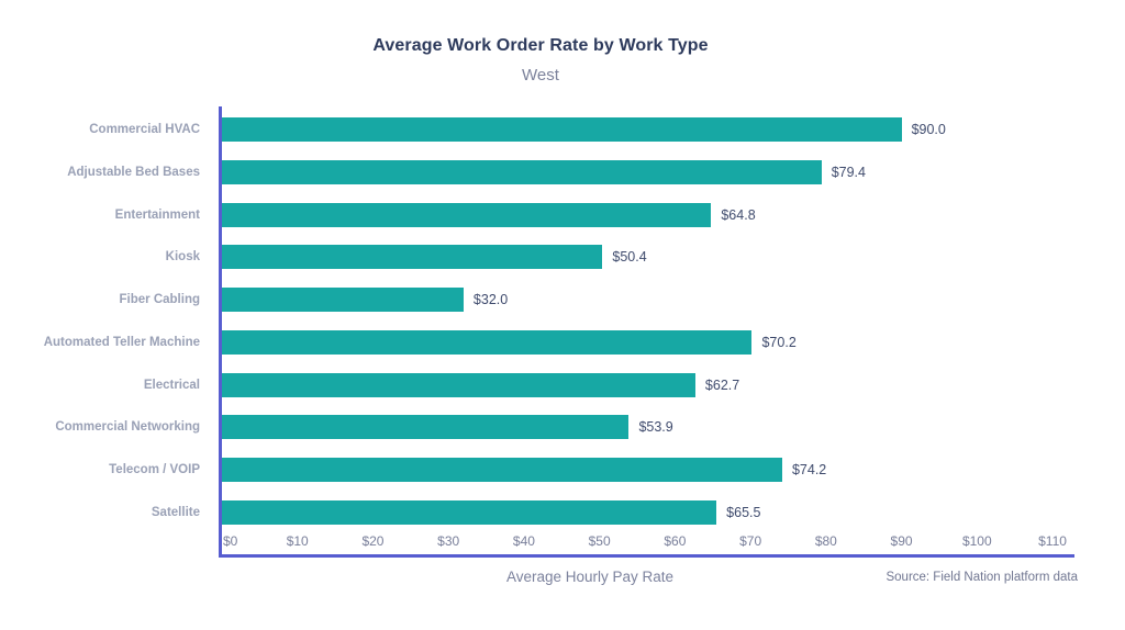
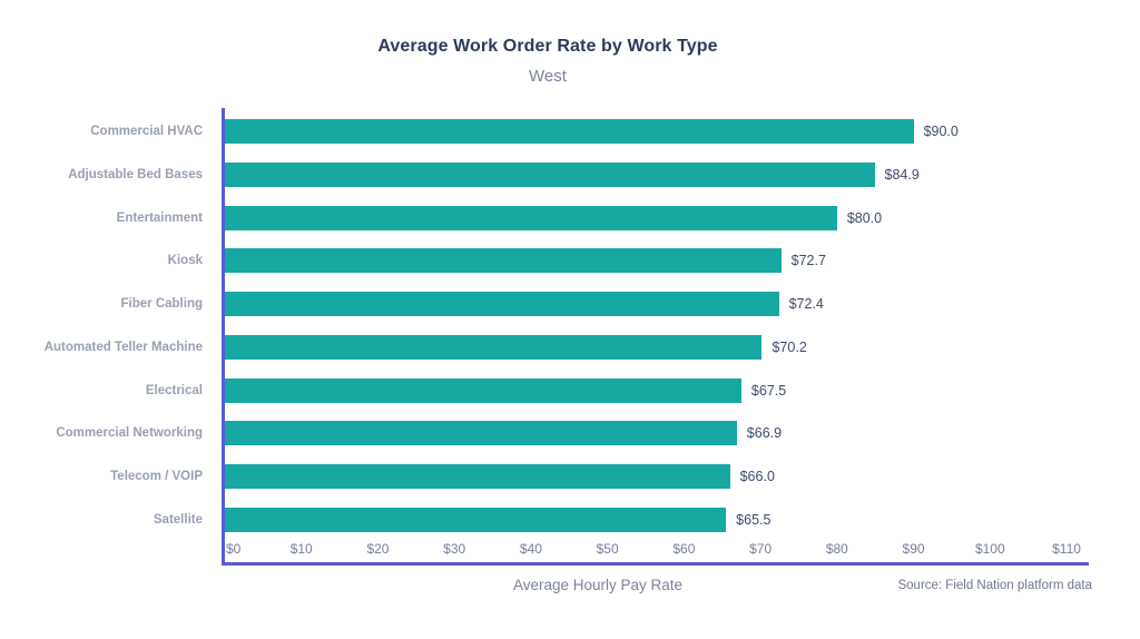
Adjustable Bed Bases: $79.4 -> $84.9
Entertainment: $64.8 -> $80.0
Kiosk: $50.4 -> $72.7
Fiber Cabling: $32.0 -> $72.4
Electrical: $62.7 -> $67.5
Commercial Networking: $53.9 -> $66.9
Telecom / VOIP: $74.2 -> $66.0
